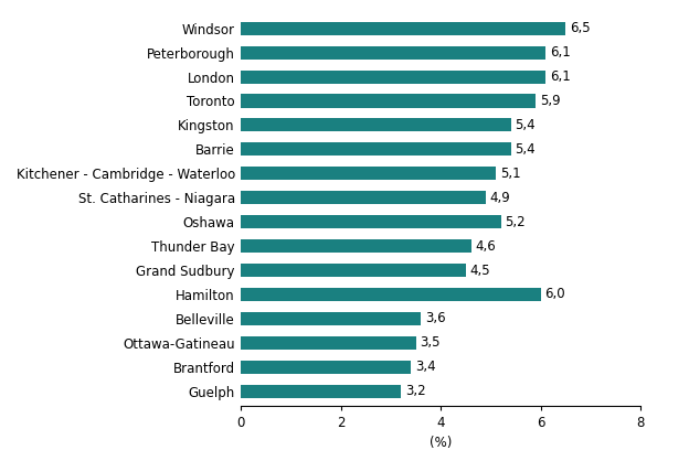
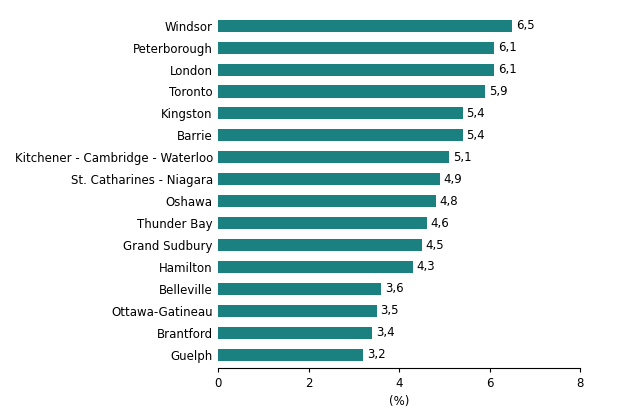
Oshawa: 5,2 -> 4,8
Hamilton: 6,0 -> 4,3
